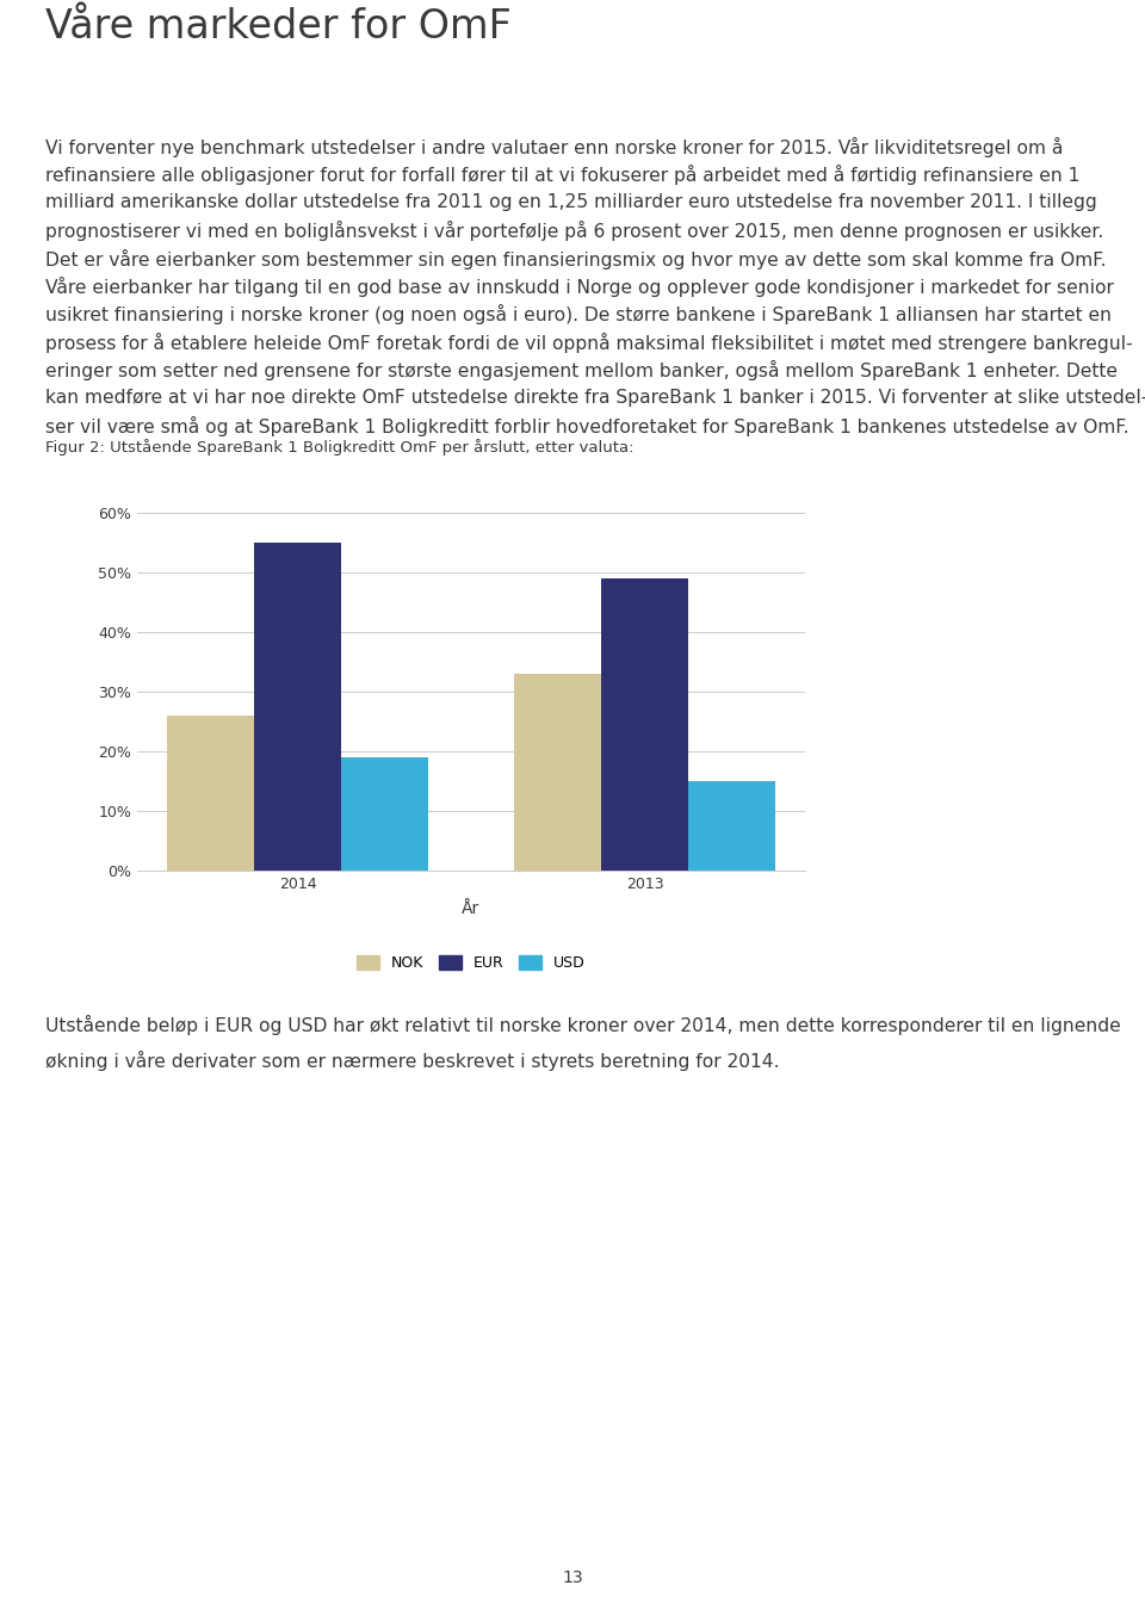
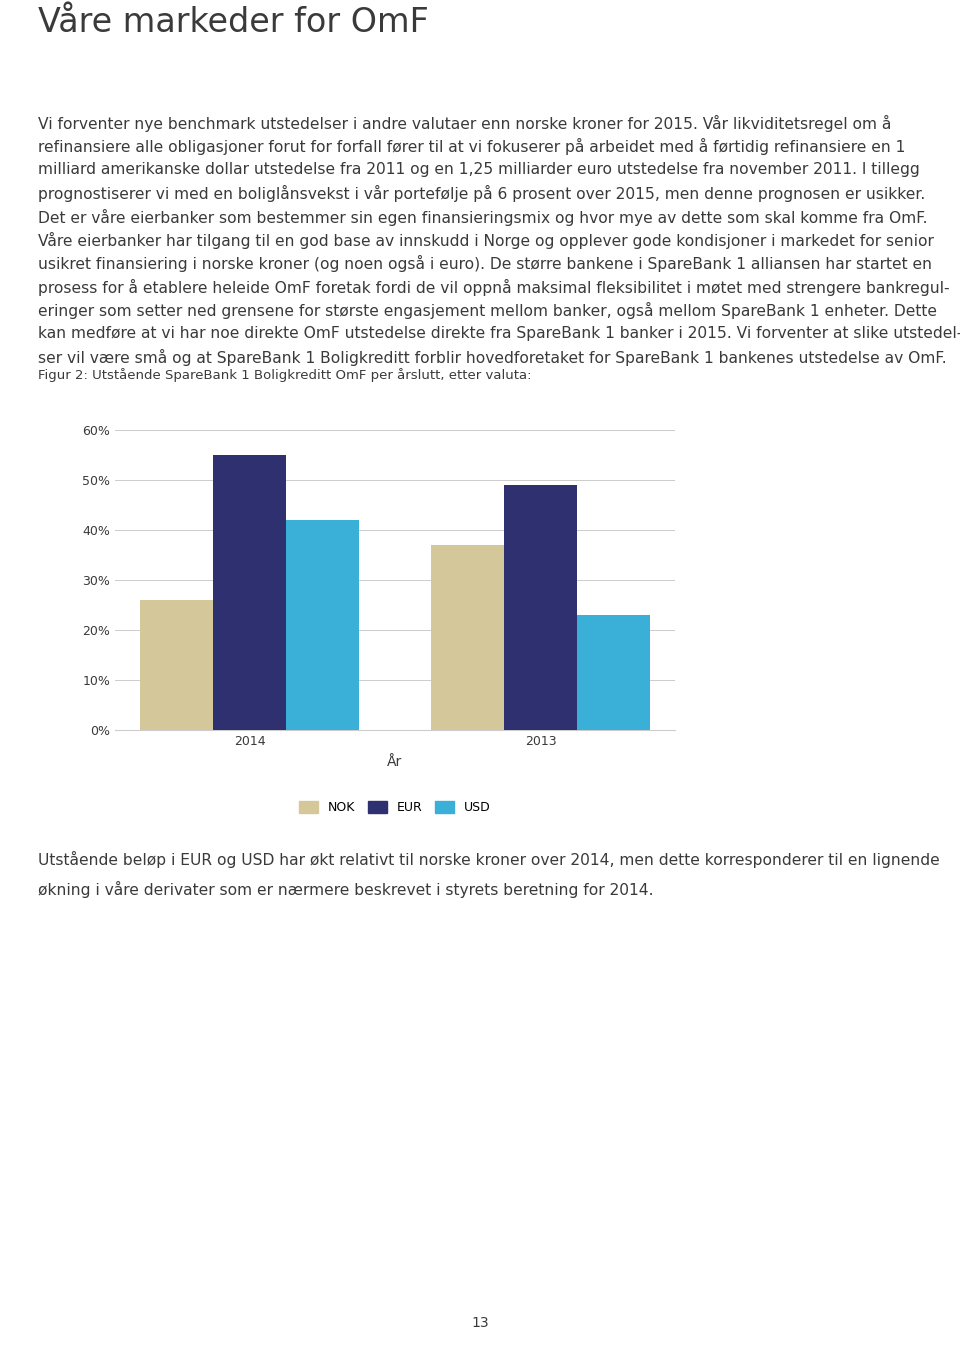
USD/2014: 19% -> 42%
NOK/2013: 33% -> 37%
USD/2013: 15% -> 23%
